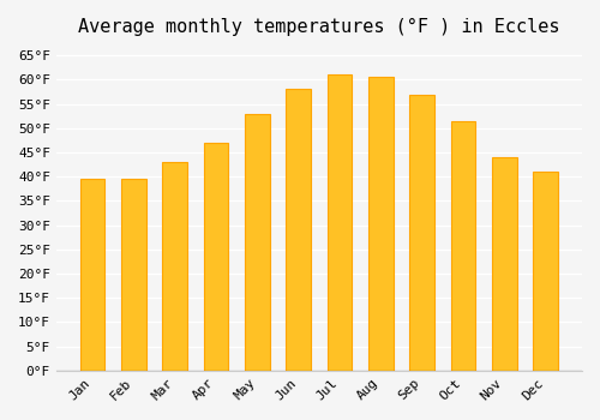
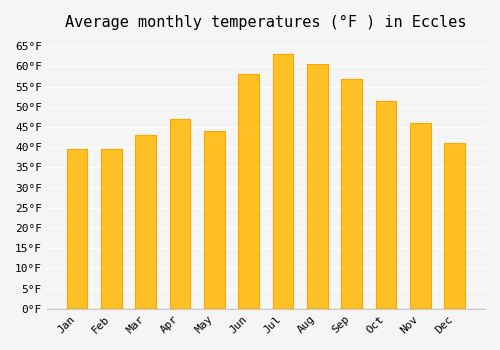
May: 53.0°F -> 44.0°F
Jul: 61.0°F -> 63.0°F
Nov: 44.0°F -> 46.0°F
